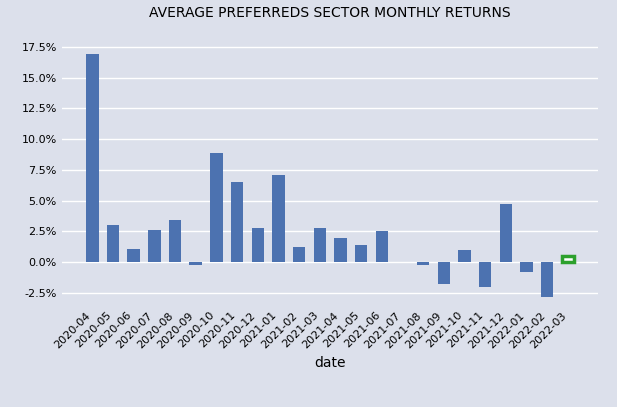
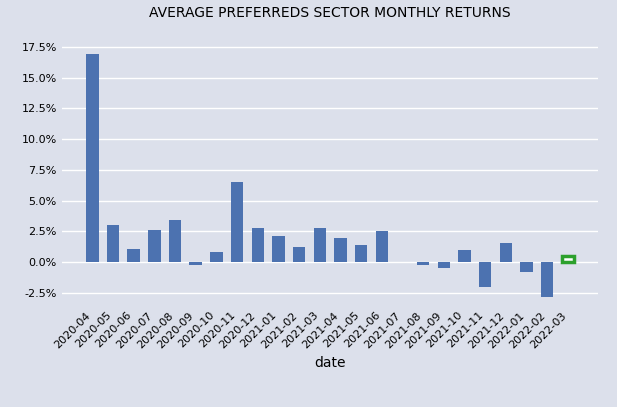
2020-10: 8.9% -> 0.8%
2021-01: 7.1% -> 2.1%
2021-09: -1.8% -> -0.5%
2021-12: 4.7% -> 1.6%
